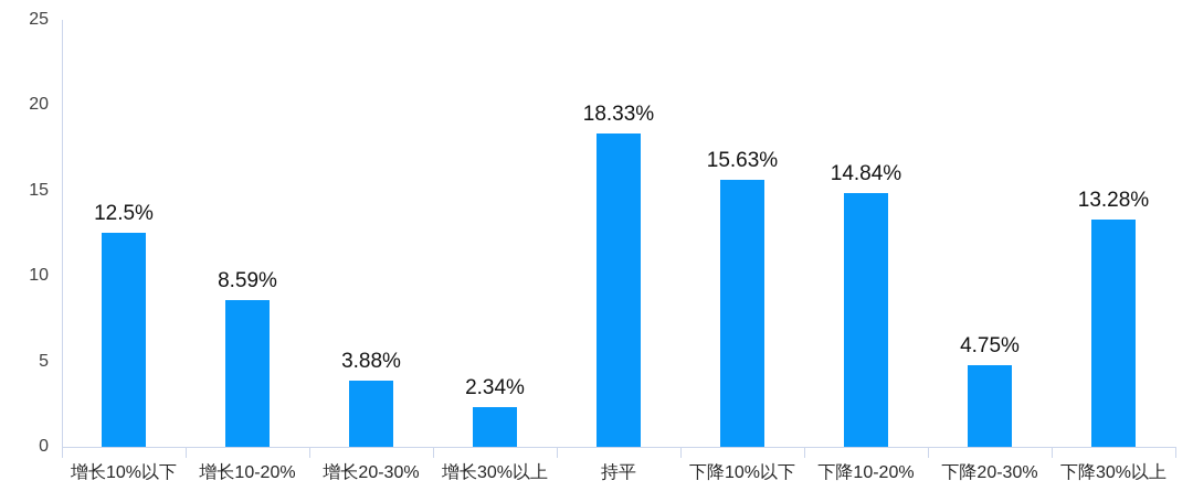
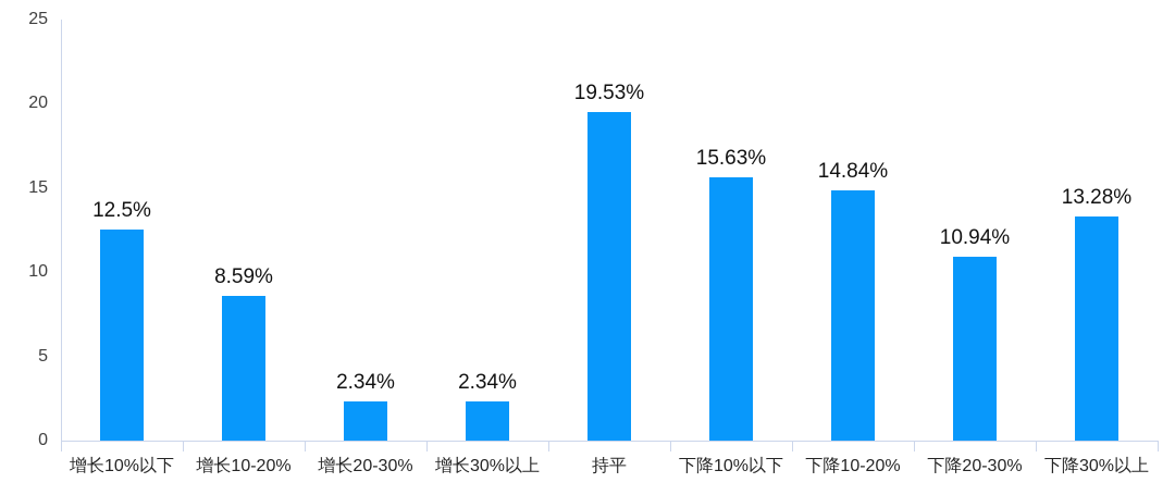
增长20-30%: 3.88% -> 2.34%
持平: 18.33% -> 19.53%
下降20-30%: 4.75% -> 10.94%
